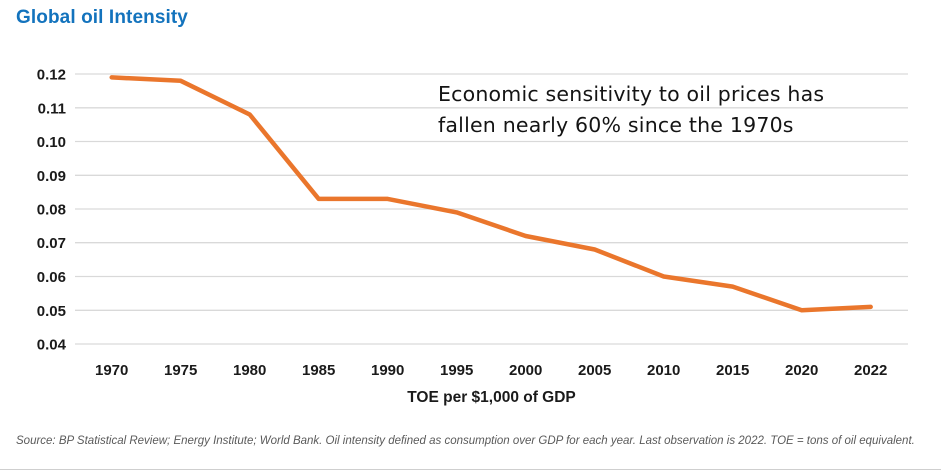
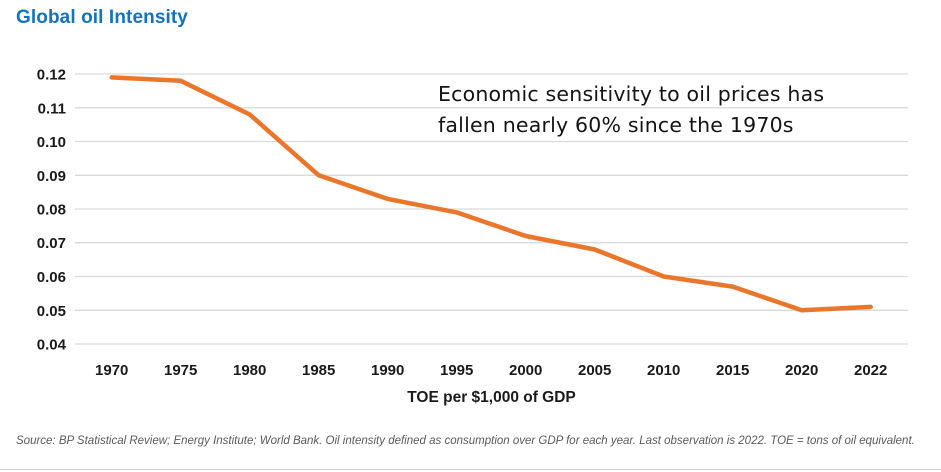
1985: 0.083 -> 0.090
